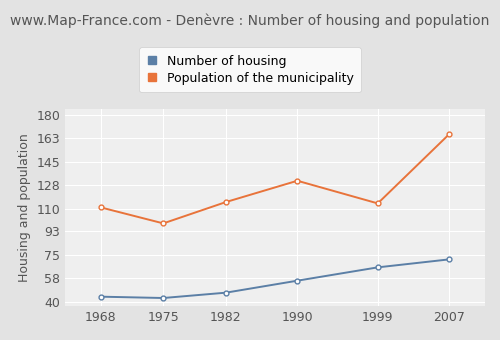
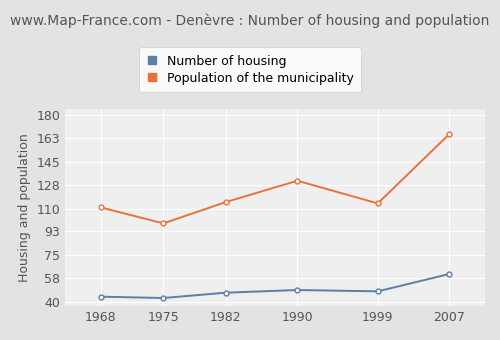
Number of housing/1990: 56 -> 49
Number of housing/1999: 66 -> 48
Number of housing/2007: 72 -> 61
